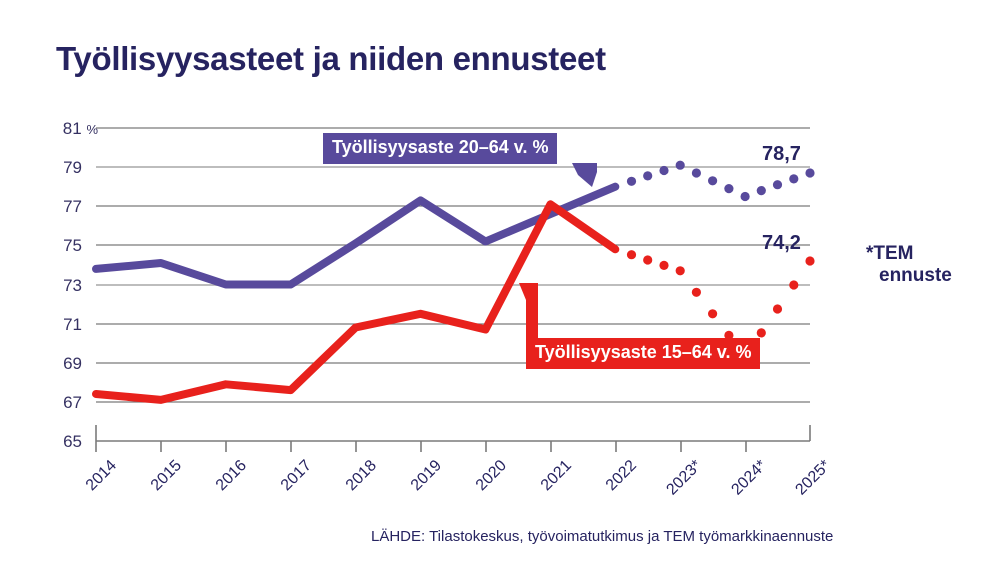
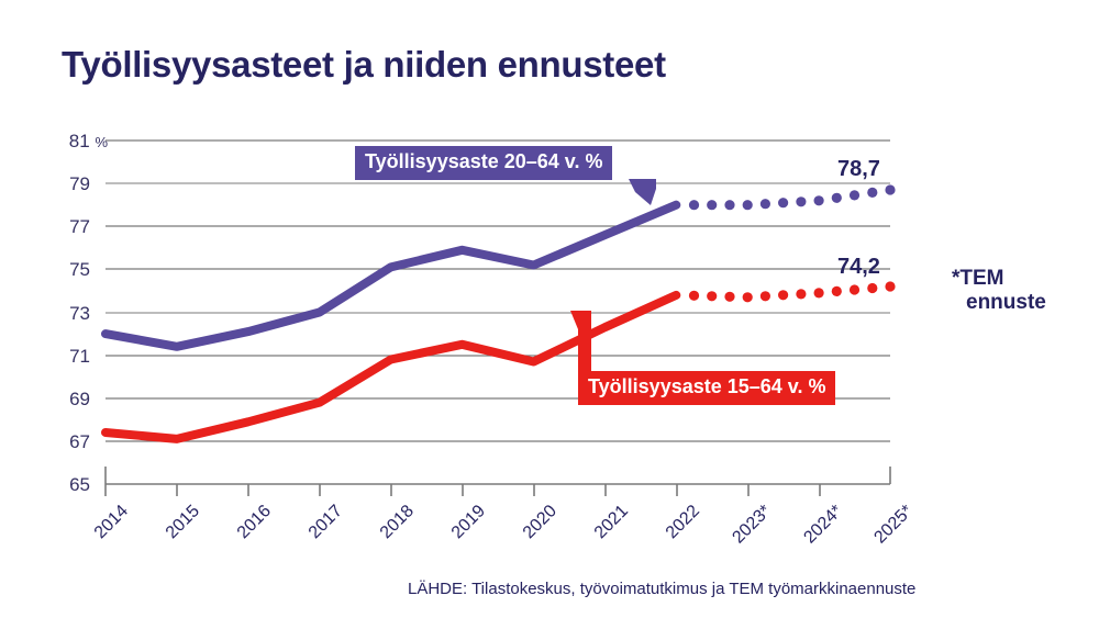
Työllisyysaste 20–64 v. %/2014: 73.8 -> 72.0
Työllisyysaste 20–64 v. %/2015: 74.1 -> 71.4
Työllisyysaste 20–64 v. %/2016: 73.0 -> 72.1
Työllisyysaste 15–64 v. %/2017: 67.6 -> 68.8
Työllisyysaste 20–64 v. %/2019: 77.3 -> 75.9
Työllisyysaste 15–64 v. %/2021: 77.1 -> 72.3
Työllisyysaste 15–64 v. %/2022: 74.8 -> 73.8
Työllisyysaste 20–64 v. %/2023*: 79.1 -> 78.0
Työllisyysaste 20–64 v. %/2024*: 77.5 -> 78.2
Työllisyysaste 15–64 v. %/2024*: 69.3 -> 73.9
